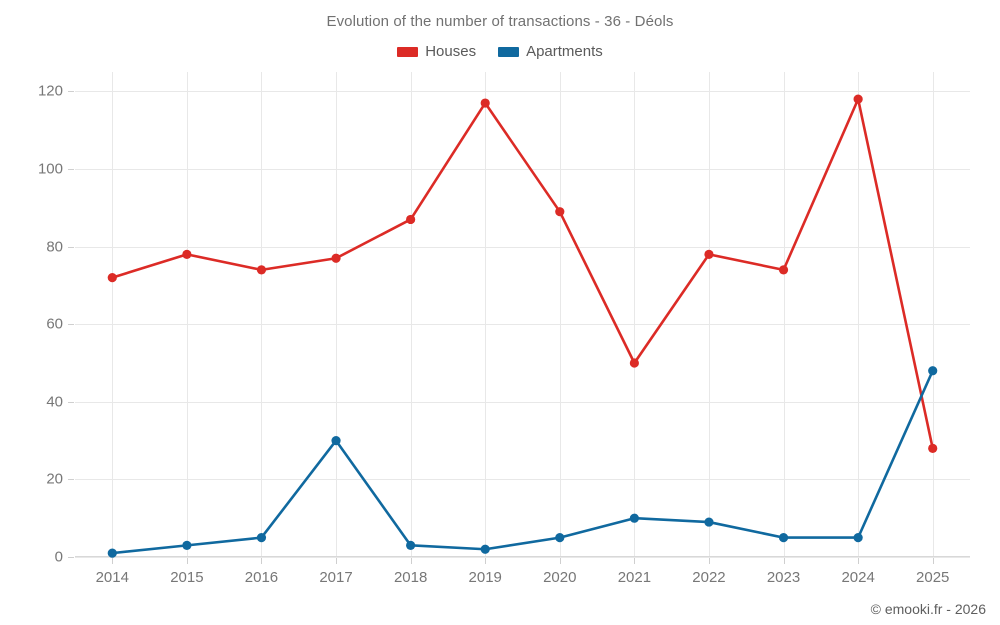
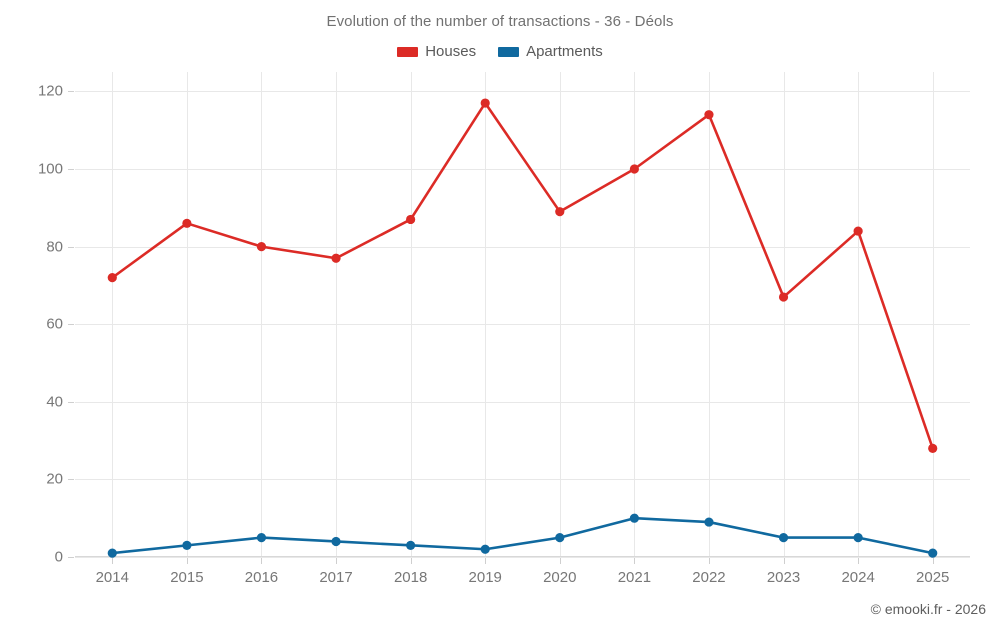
Houses/2015: 78 -> 86
Houses/2016: 74 -> 80
Apartments/2017: 30 -> 4
Houses/2021: 50 -> 100
Houses/2022: 78 -> 114
Houses/2023: 74 -> 67
Houses/2024: 118 -> 84
Apartments/2025: 48 -> 1
